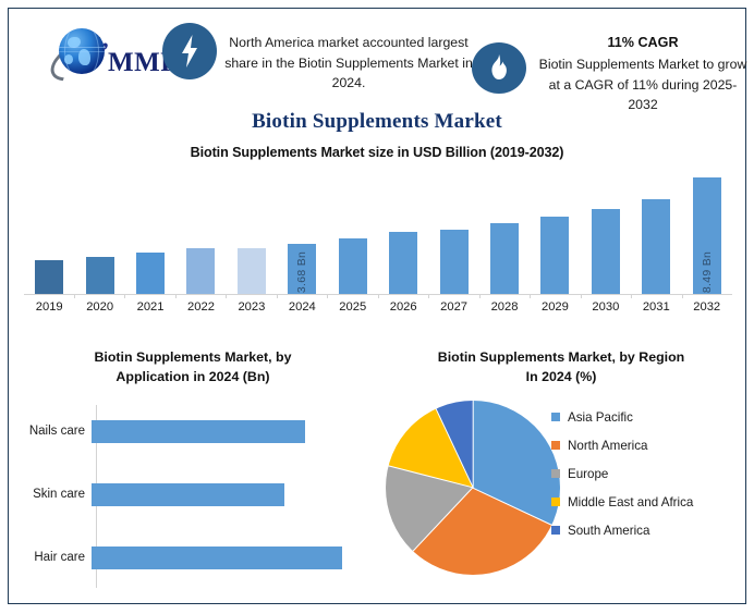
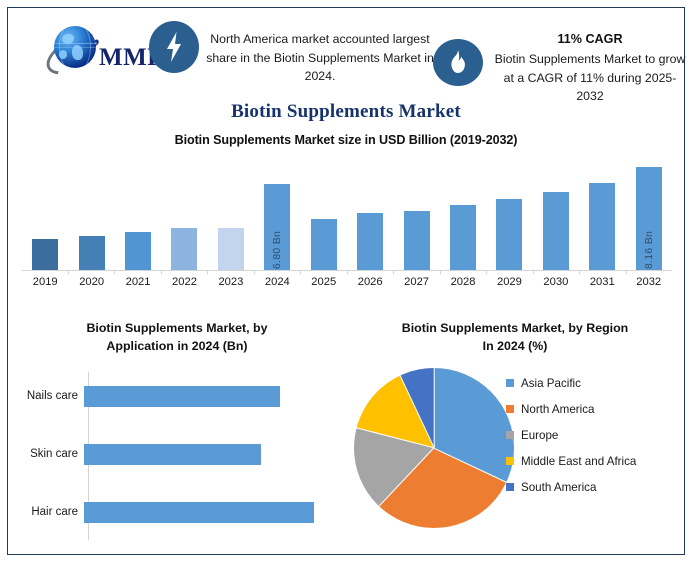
Biotin Supplements Market size in USD Billion (2019-2032)/2024: 3.68 -> 6.80
Biotin Supplements Market size in USD Billion (2019-2032)/2032: 8.49 -> 8.16
